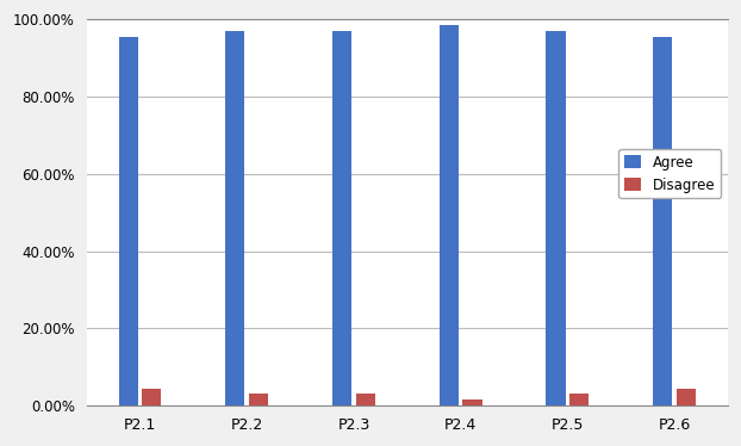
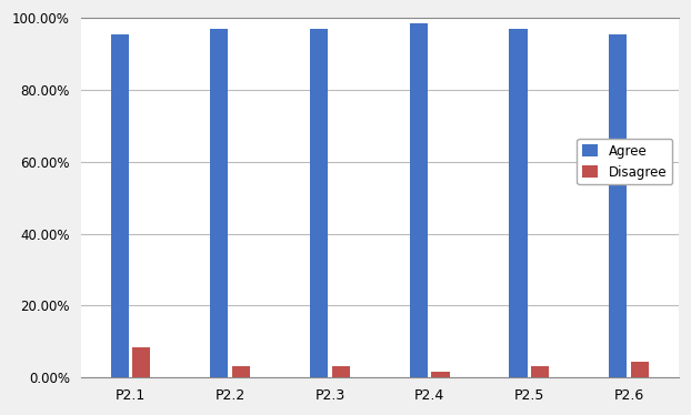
Disagree/P2.1: 4.5% -> 8.5%
